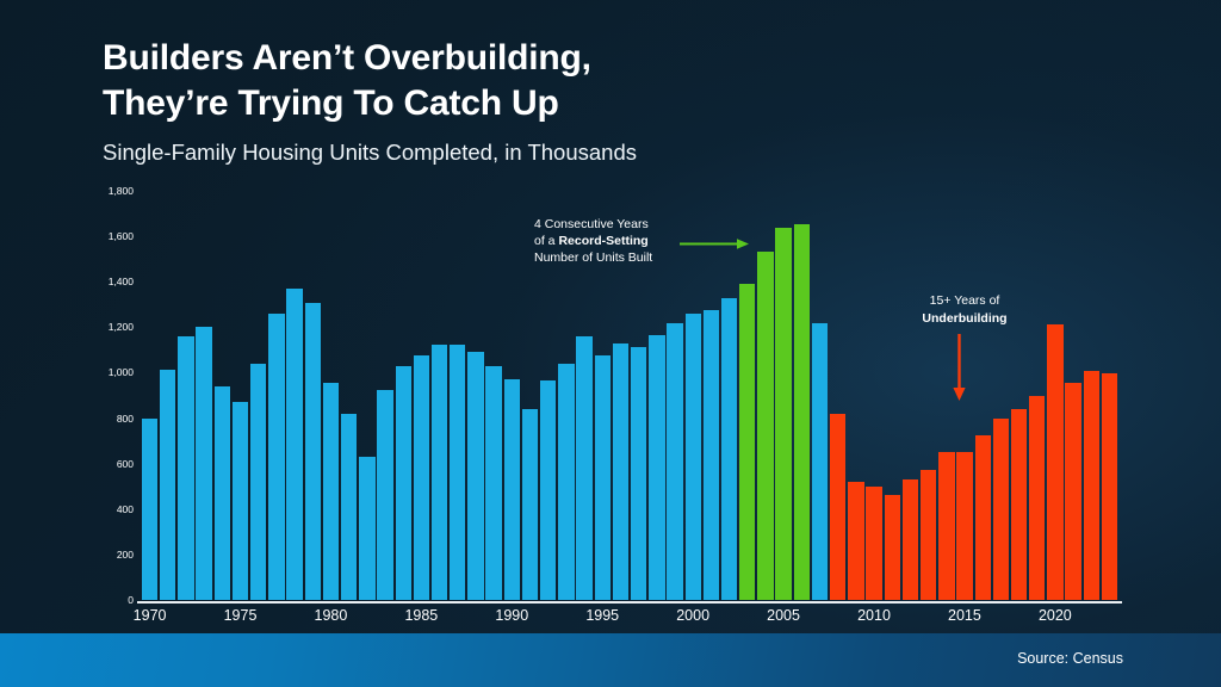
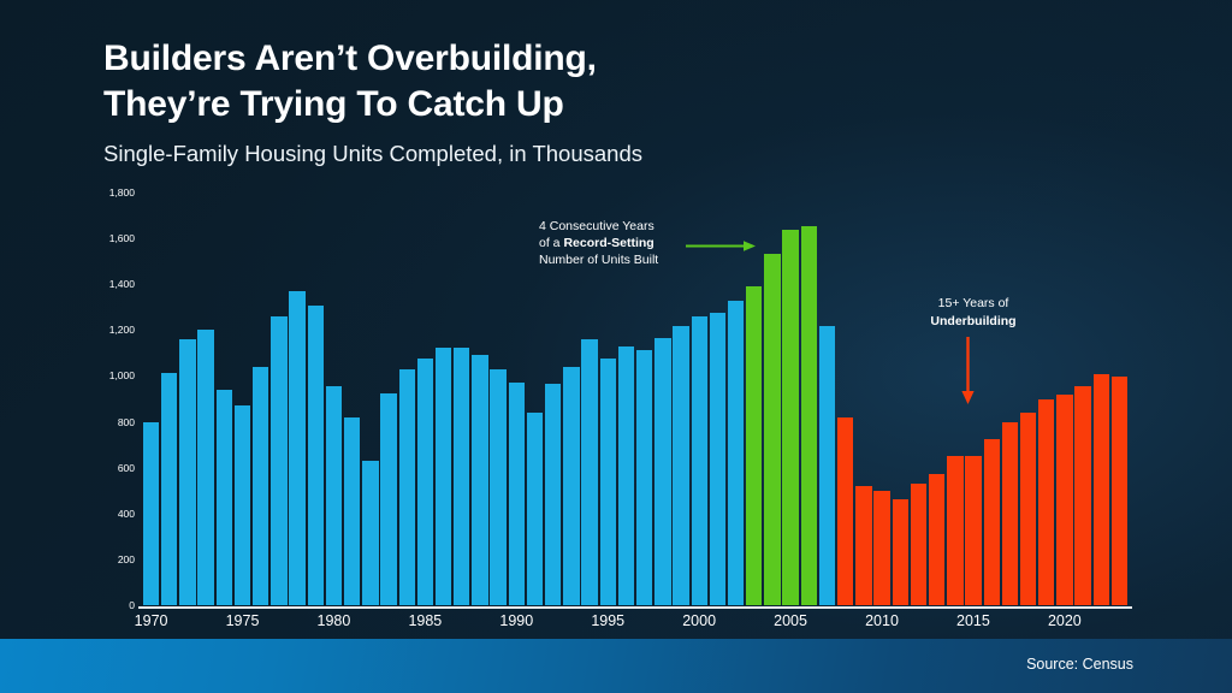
2020: 1210 -> 920
